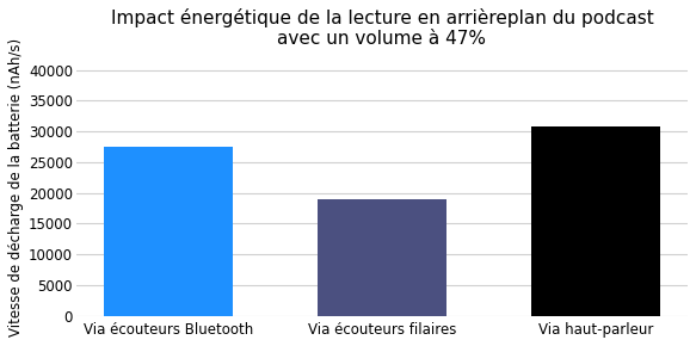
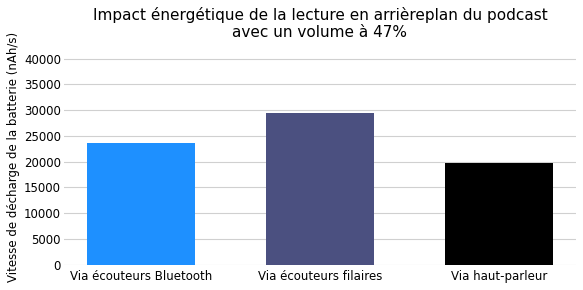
Via écouteurs Bluetooth: 27400 -> 23600
Via écouteurs filaires: 18900 -> 29400
Via haut-parleur: 30900 -> 19800
